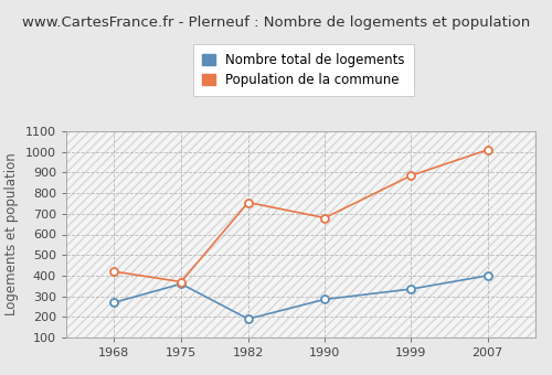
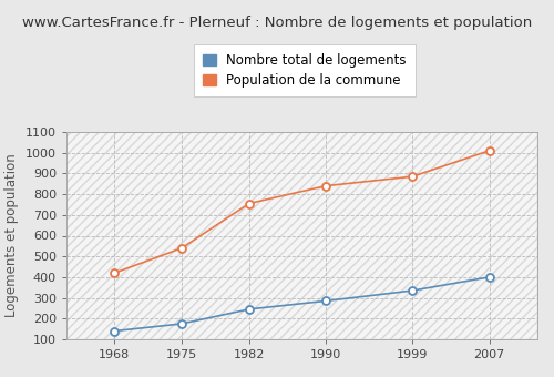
Nombre total de logements/1968: 270 -> 140
Nombre total de logements/1975: 360 -> 180
Population de la commune/1975: 370 -> 540
Nombre total de logements/1982: 190 -> 240
Population de la commune/1990: 680 -> 840
